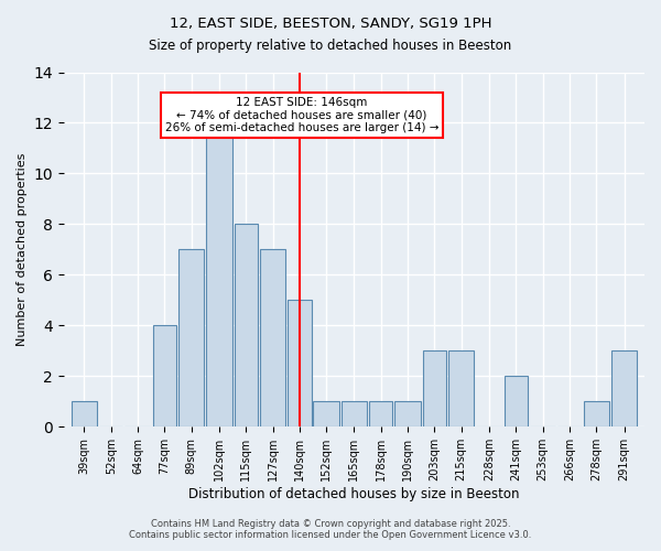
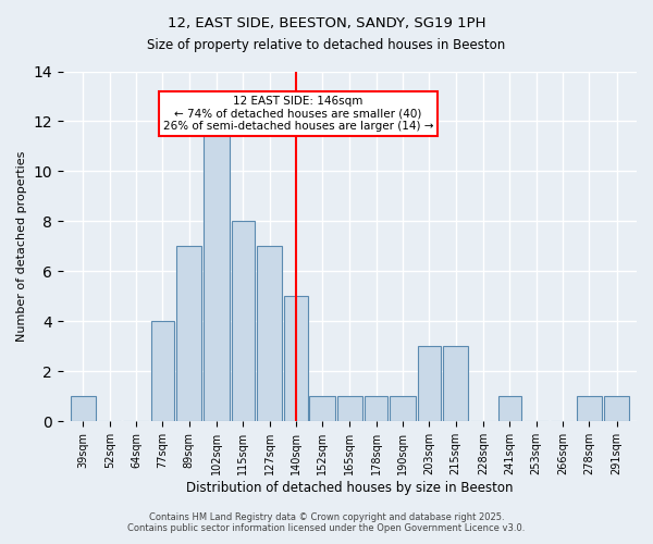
241sqm: 2 -> 1
291sqm: 3 -> 1
